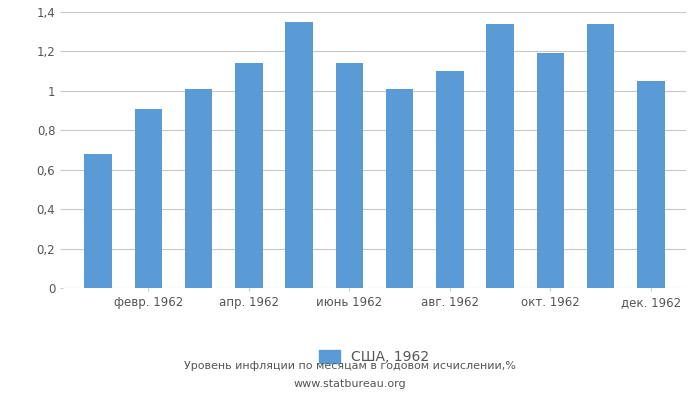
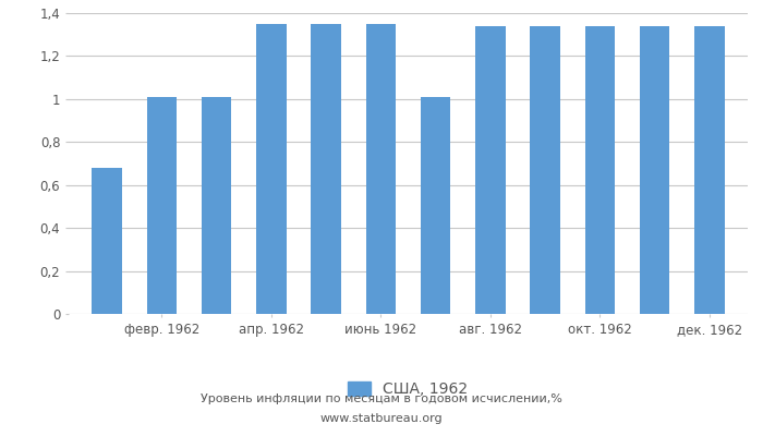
февр. 1962: 0,91 -> 1,01
апр. 1962: 1,14 -> 1,35
июнь 1962: 1,14 -> 1,35
авг. 1962: 1,10 -> 1,34
окт. 1962: 1,19 -> 1,34
дек. 1962: 1,05 -> 1,34
